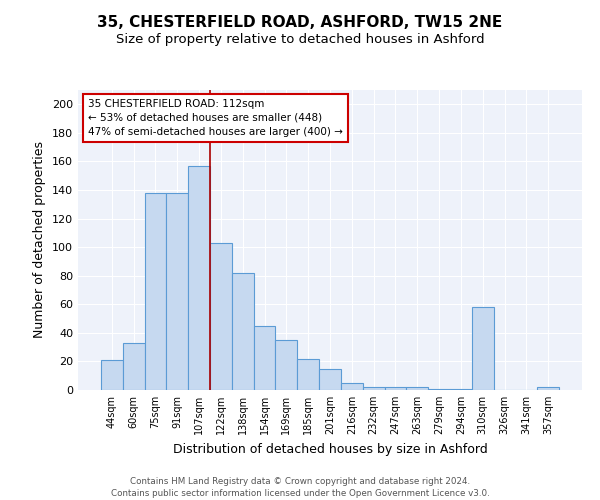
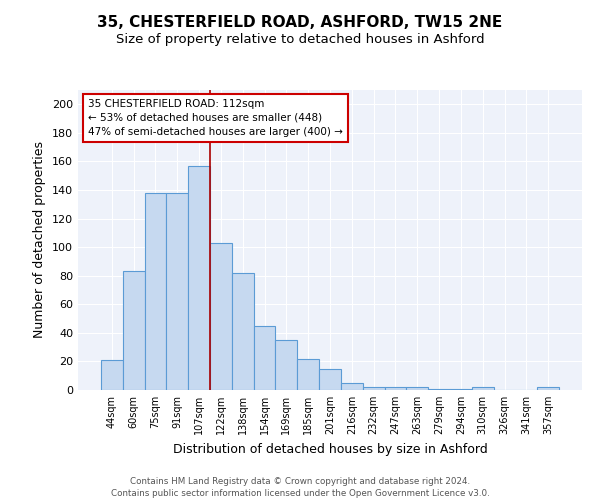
60sqm: 33 -> 83
310sqm: 58 -> 2
